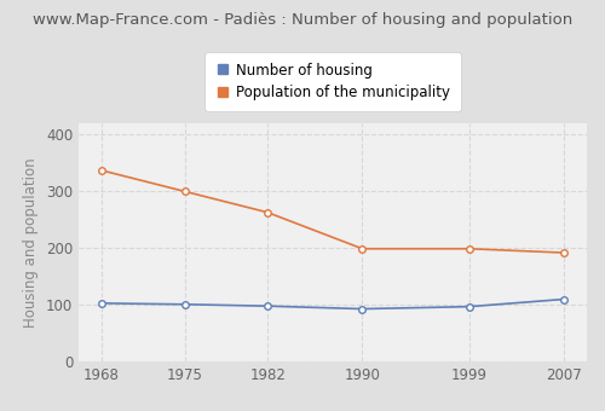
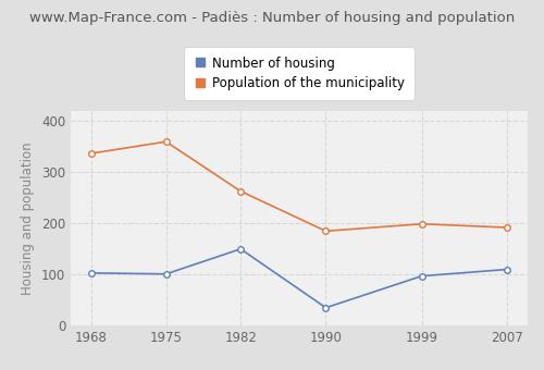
Population of the municipality/1975: 300 -> 360
Number of housing/1982: 98 -> 150
Number of housing/1990: 93 -> 35
Population of the municipality/1990: 199 -> 185
